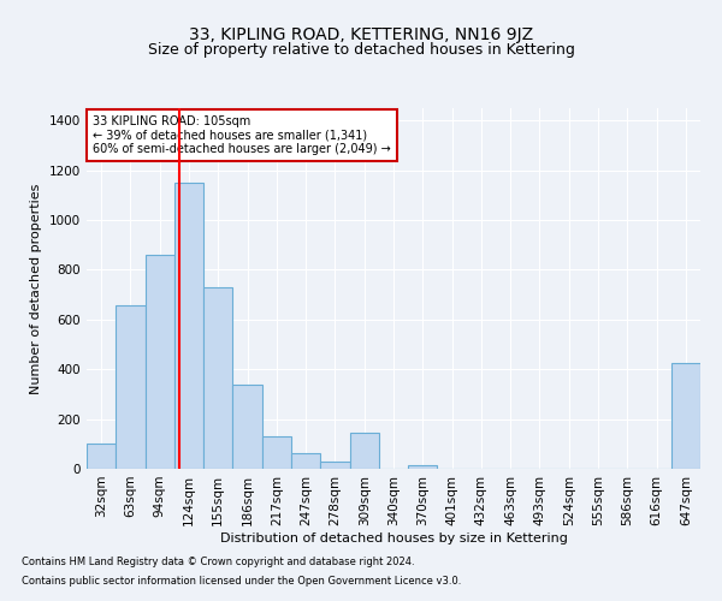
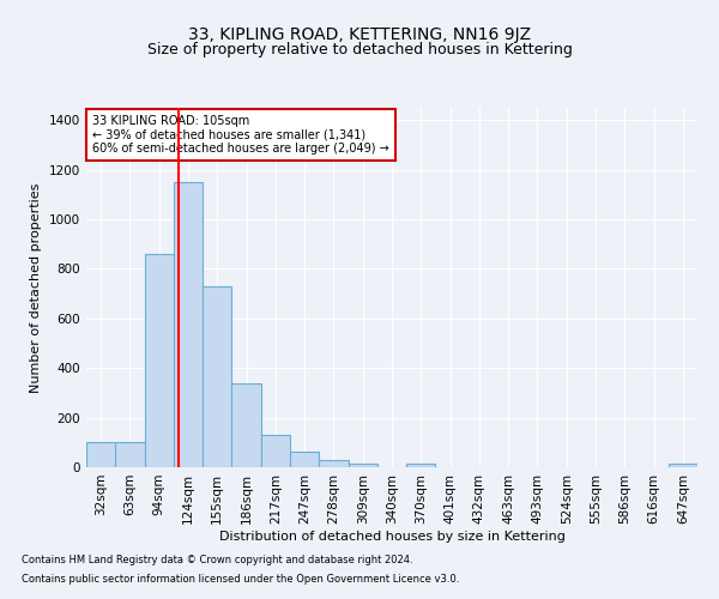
63sqm: 655 -> 100
309sqm: 145 -> 15
647sqm: 425 -> 15
